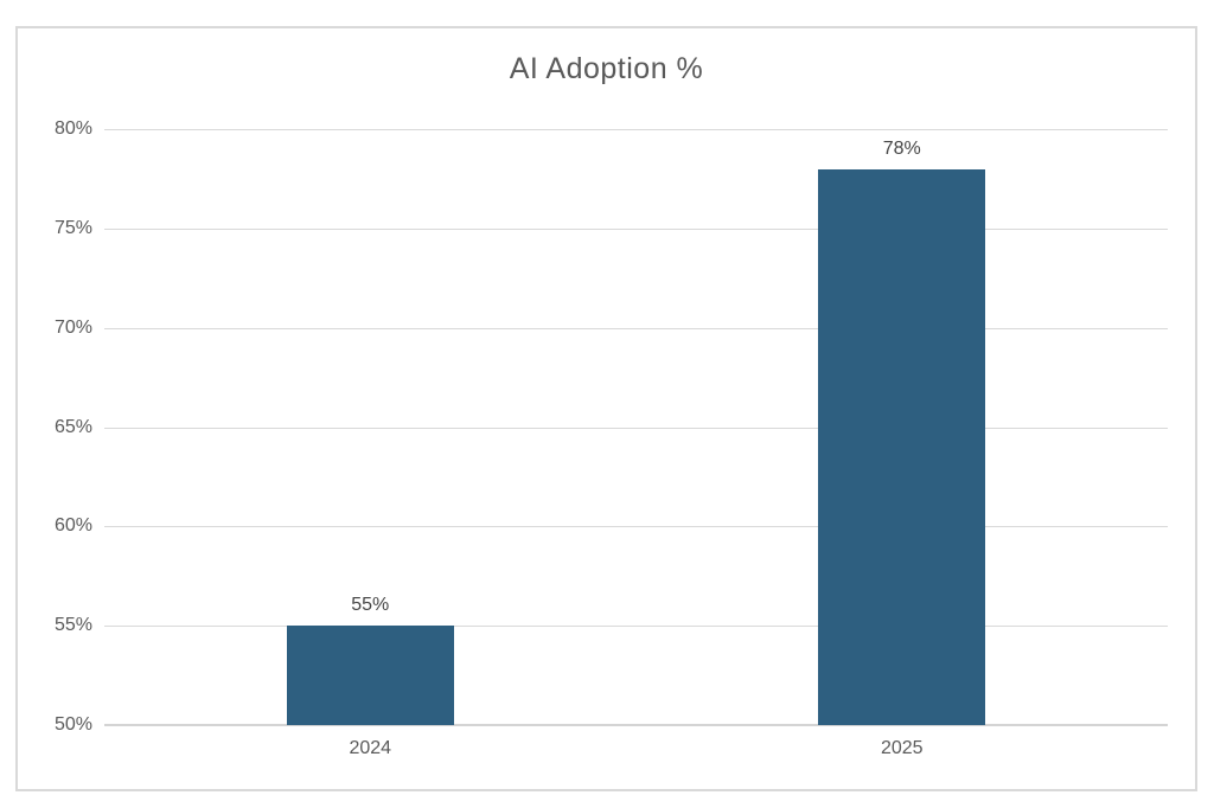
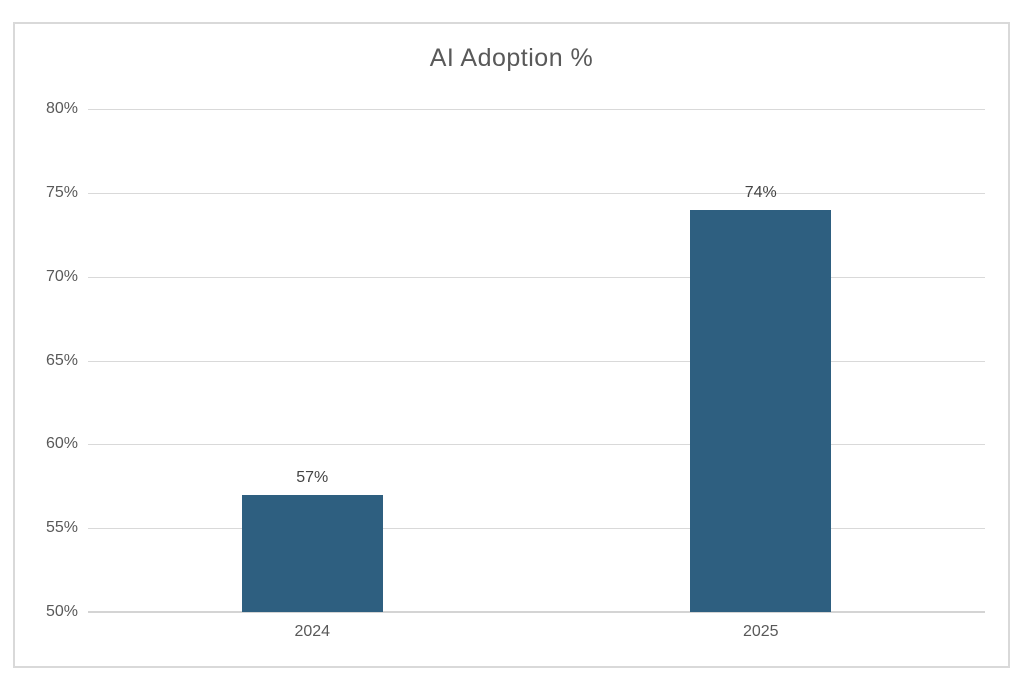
2024: 55% -> 57%
2025: 78% -> 74%
